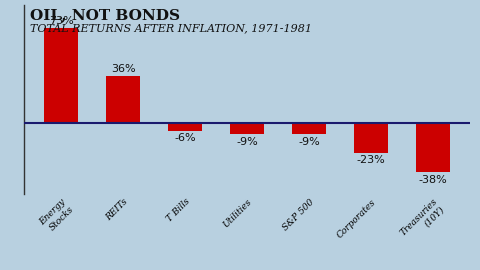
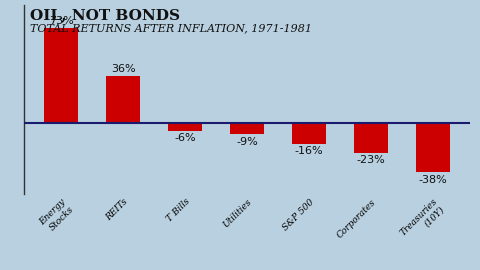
S&P 500: -9% -> -16%
